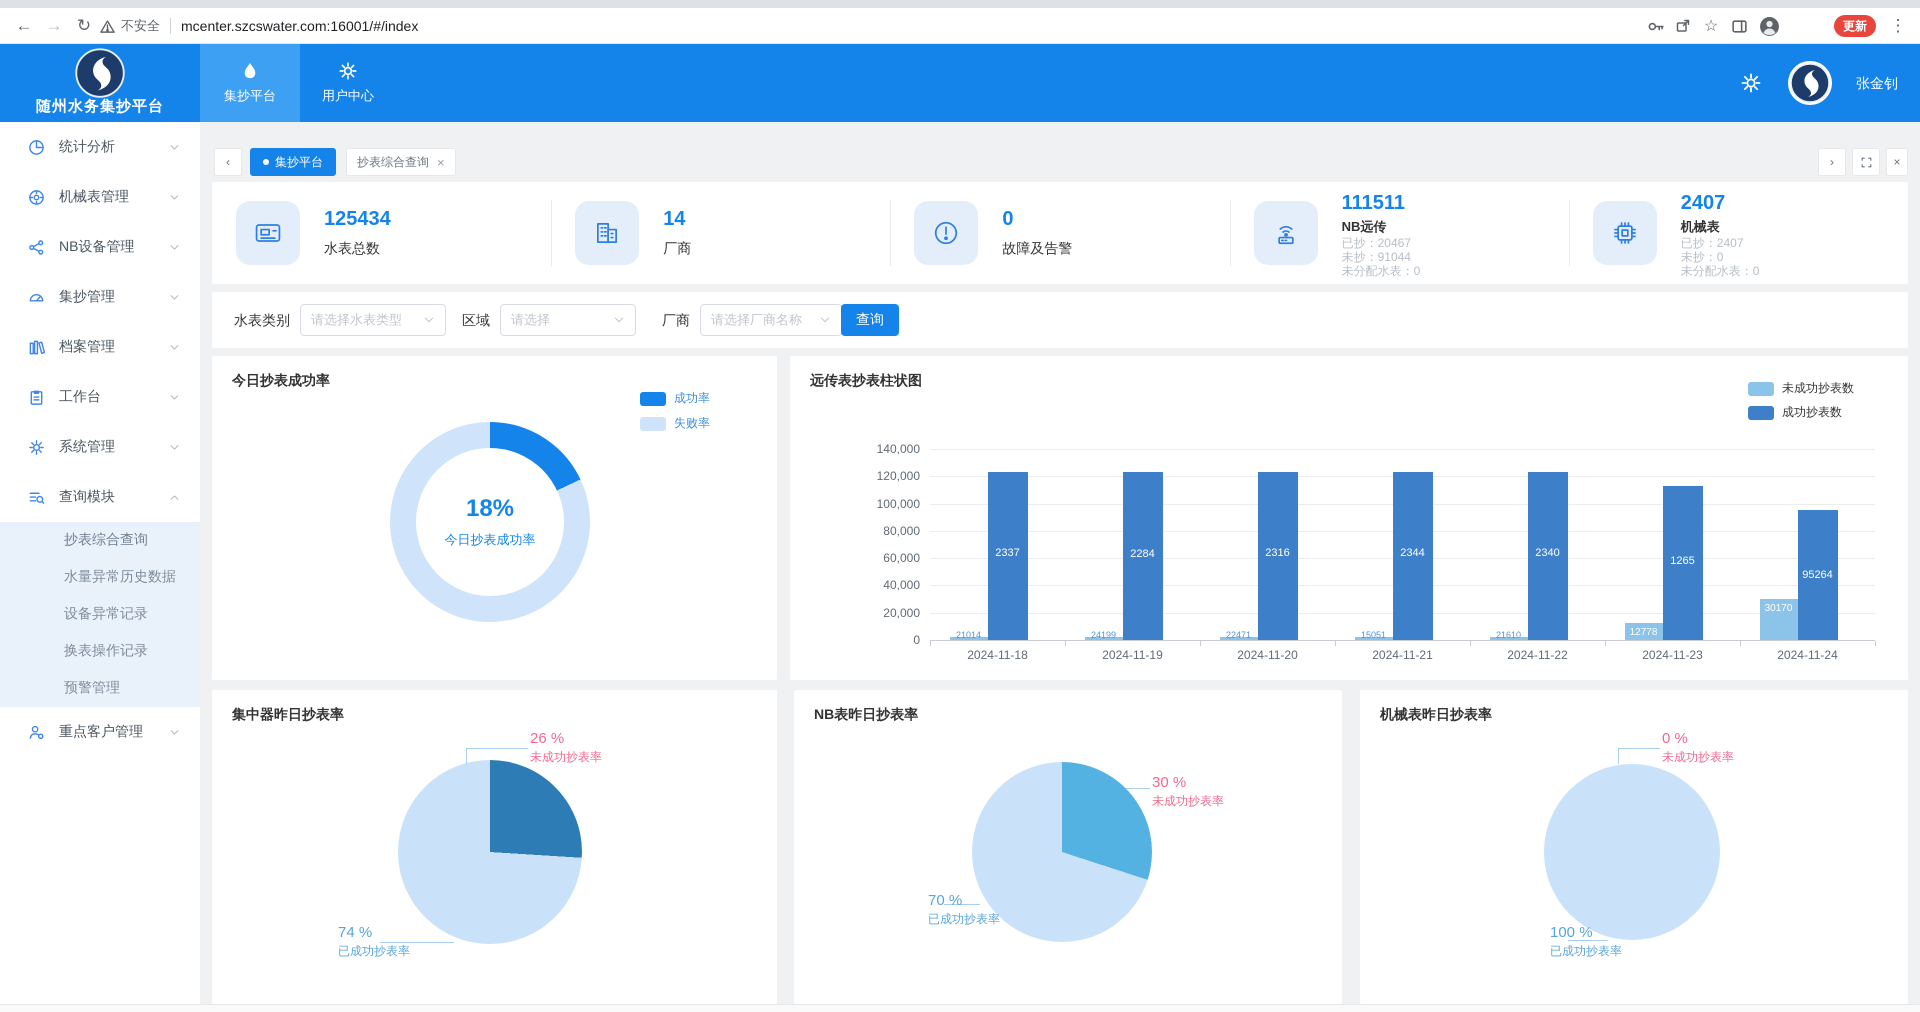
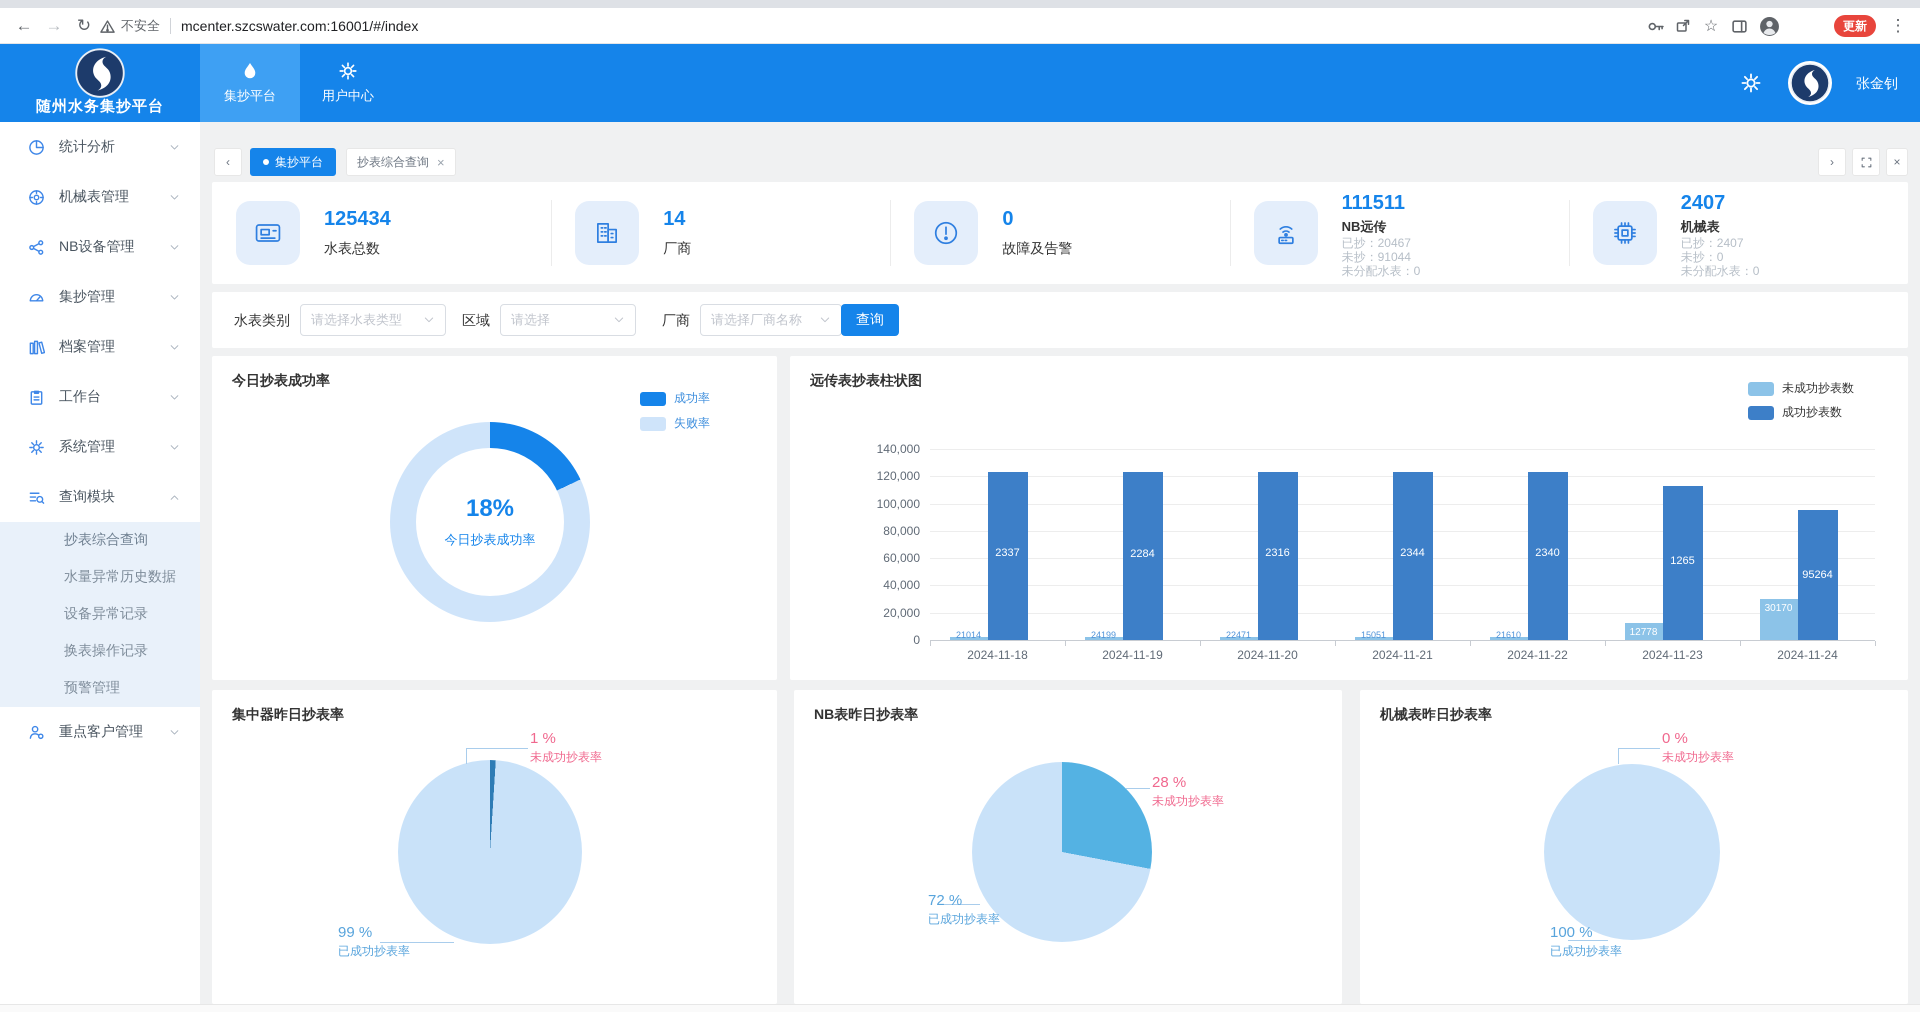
集中器昨日抄表率/未成功抄表率: 26 -> 1
集中器昨日抄表率/已成功抄表率: 74 -> 99
NB表昨日抄表率/未成功抄表率: 30 -> 28
NB表昨日抄表率/已成功抄表率: 70 -> 72
